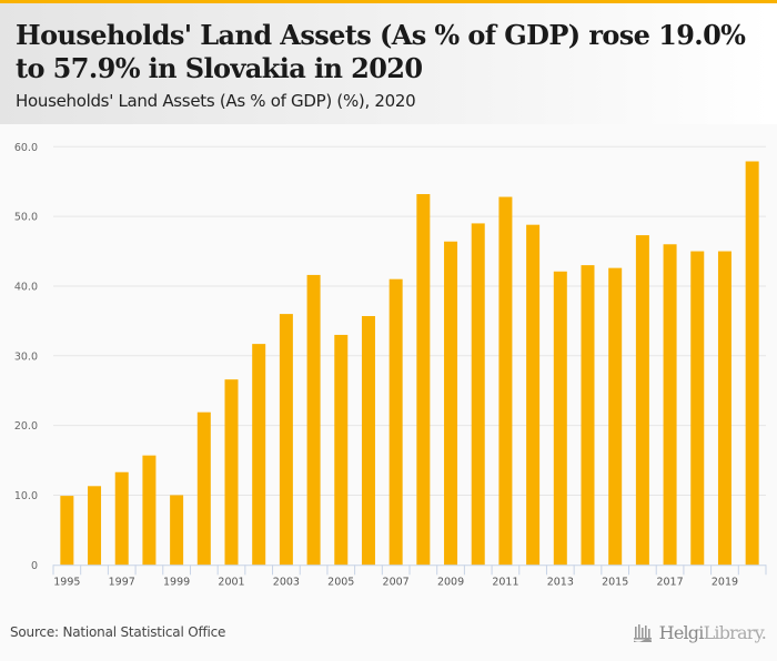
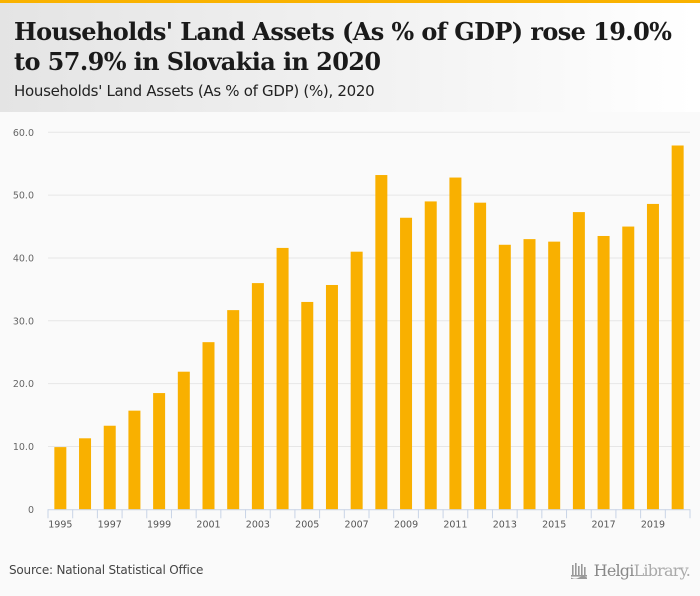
1999: 10 -> 18
2017: 46 -> 44
2019: 45 -> 49
